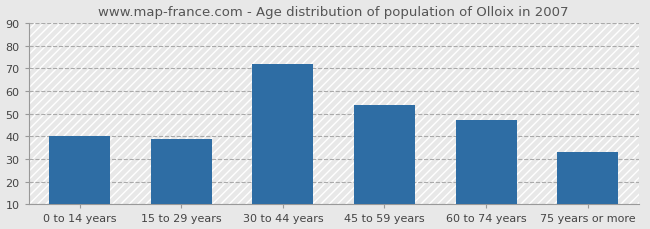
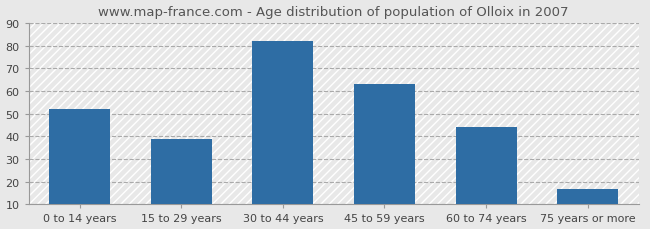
0 to 14 years: 40 -> 52
30 to 44 years: 72 -> 82
45 to 59 years: 54 -> 63
60 to 74 years: 47 -> 44
75 years or more: 33 -> 17
